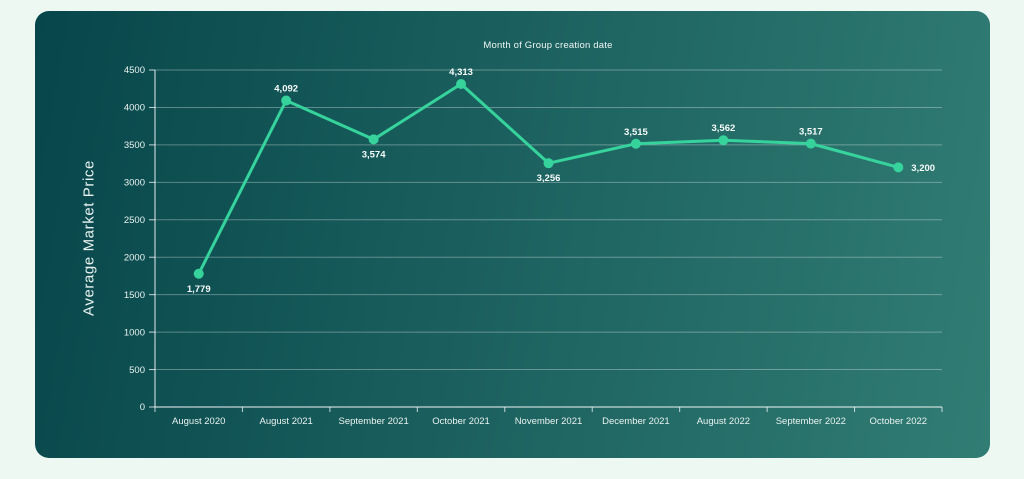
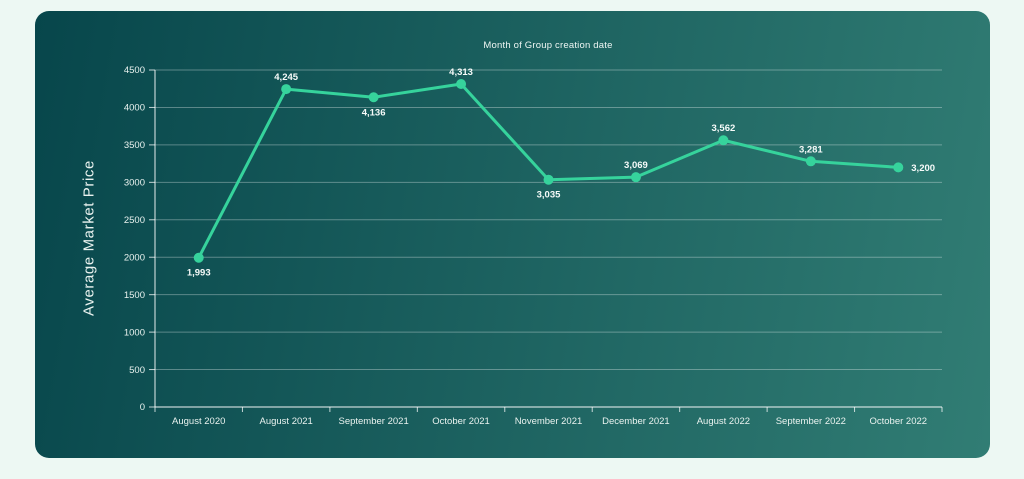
August 2020: 1,779 -> 1,993
August 2021: 4,092 -> 4,245
September 2021: 3,574 -> 4,136
November 2021: 3,256 -> 3,035
December 2021: 3,515 -> 3,069
September 2022: 3,517 -> 3,281
